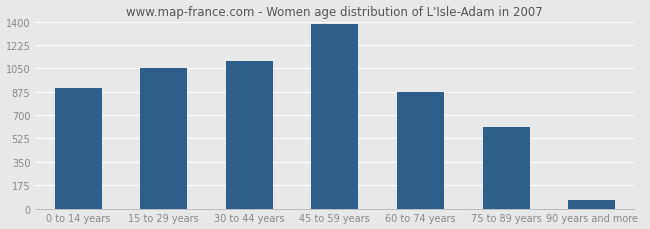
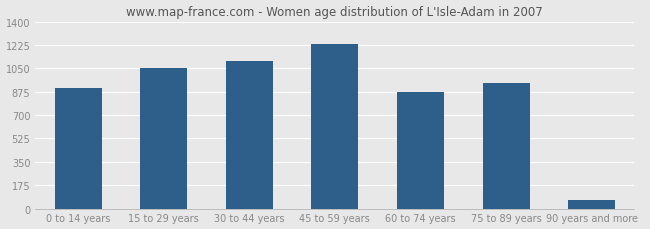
45 to 59 years: 1380 -> 1230
75 to 89 years: 610 -> 940
